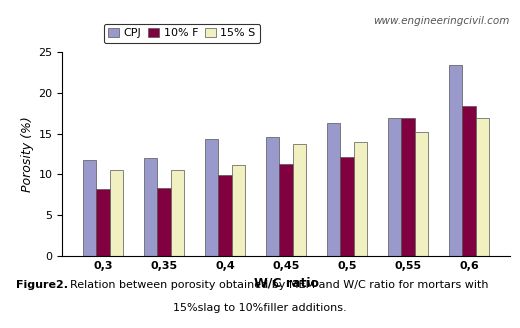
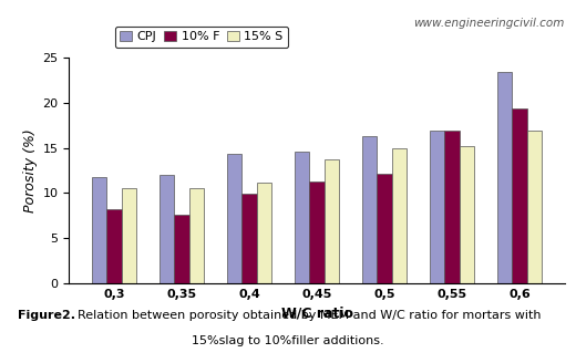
10% F/0,35: 8.4 -> 7.6
15% S/0,5: 14.0 -> 15.0
10% F/0,6: 18.4 -> 19.4
